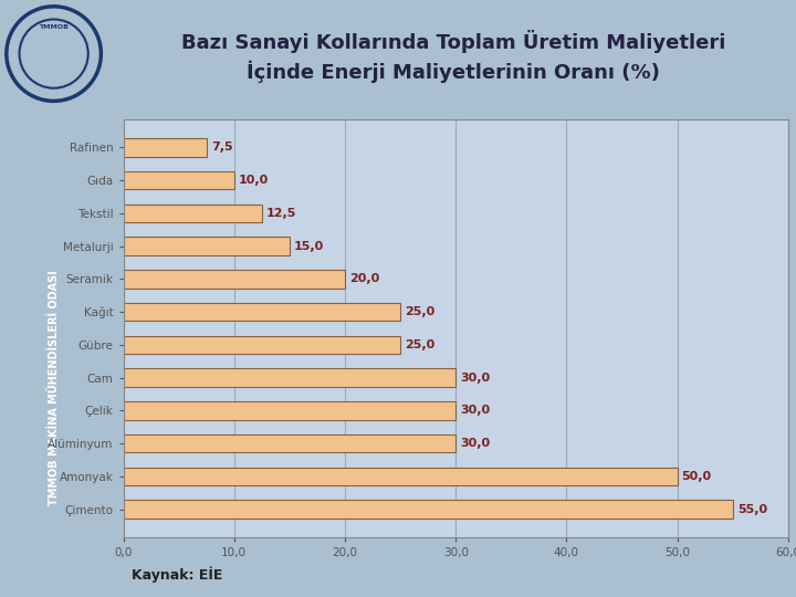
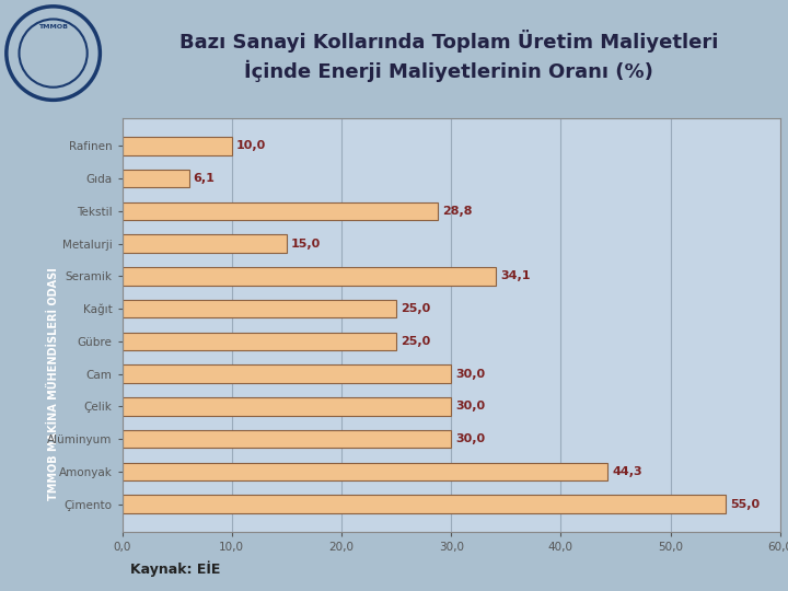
Rafinen: 7,5 -> 10,0
Gıda: 10,0 -> 6,1
Tekstil: 12,5 -> 28,8
Seramik: 20,0 -> 34,1
Amonyak: 50,0 -> 44,3
